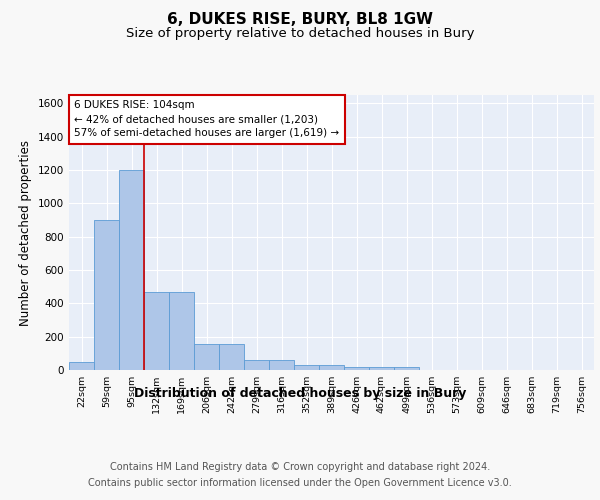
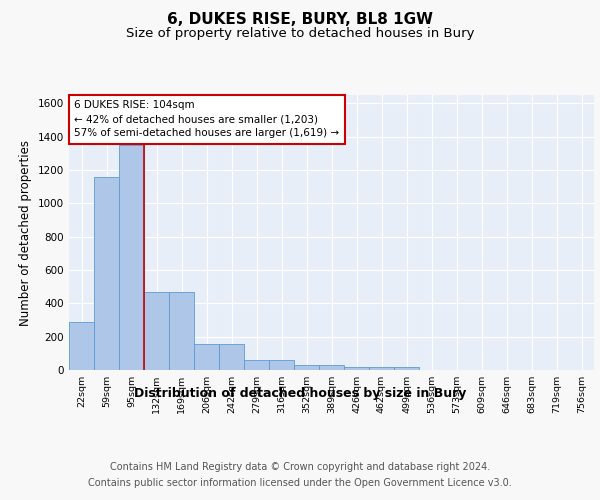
22sqm: 50 -> 290
59sqm: 900 -> 1160
95sqm: 1200 -> 1350
